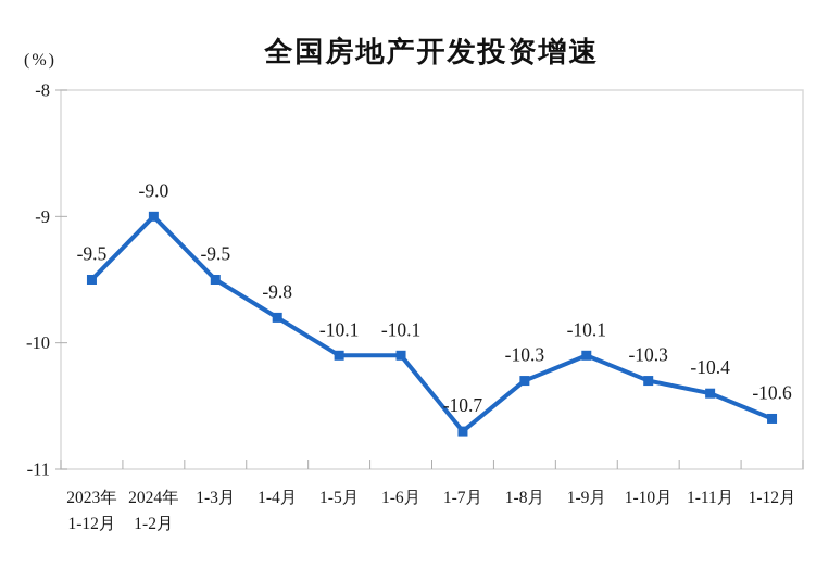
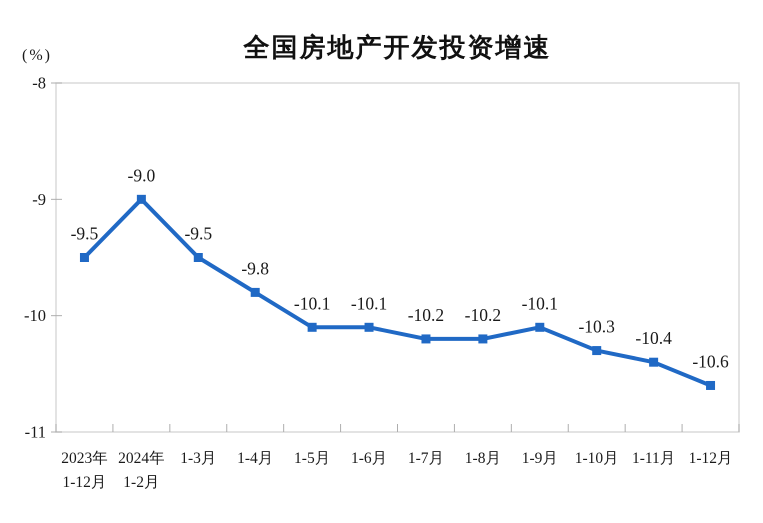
1-7月: -10.7 -> -10.2
1-8月: -10.3 -> -10.2
